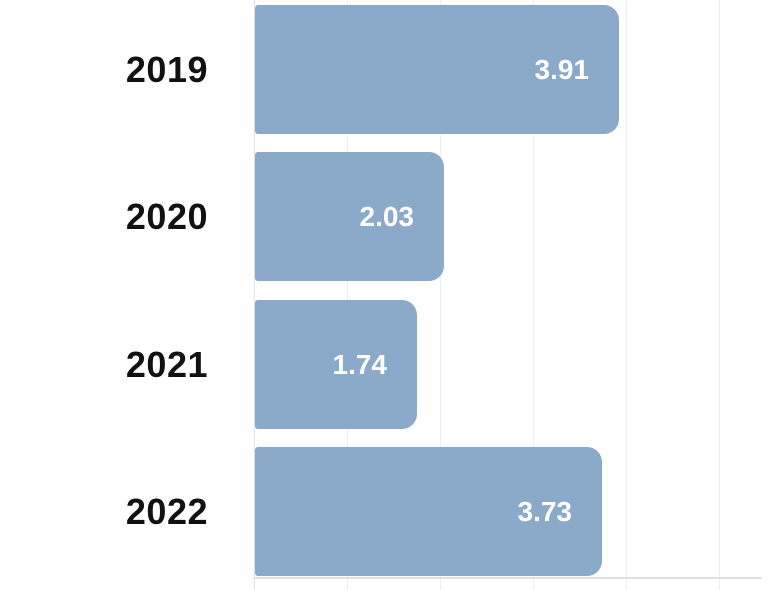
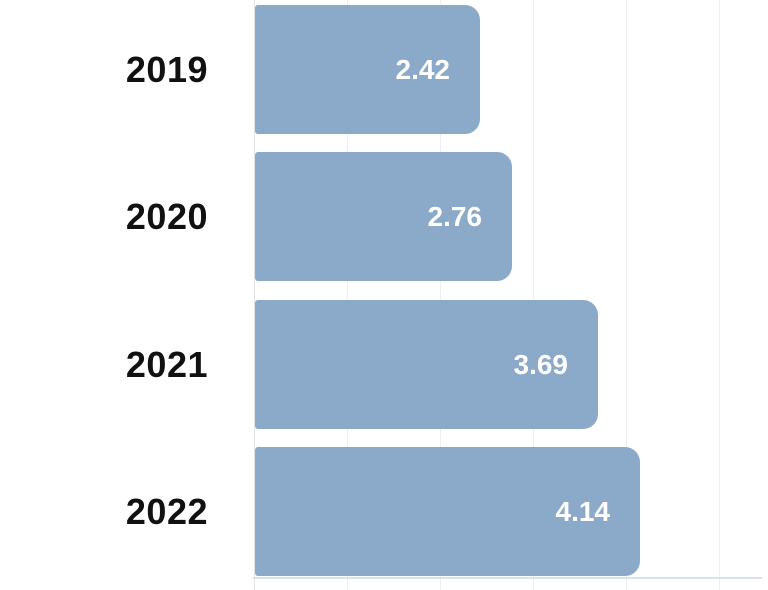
2019: 3.91 -> 2.42
2020: 2.03 -> 2.76
2021: 1.74 -> 3.69
2022: 3.73 -> 4.14
